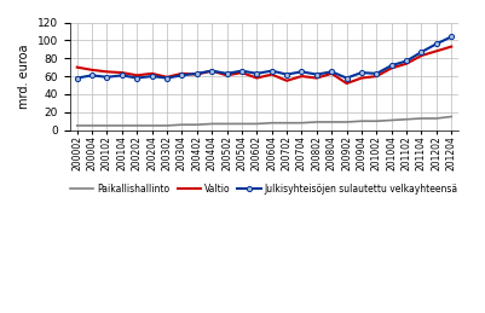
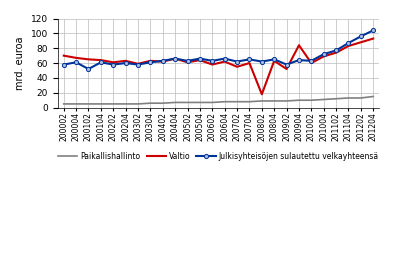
Julkisyhteisöjen sulautettu velkayhteensä/200102: 59 -> 52
Valtio/200802: 58 -> 18
Valtio/200904: 58 -> 84
